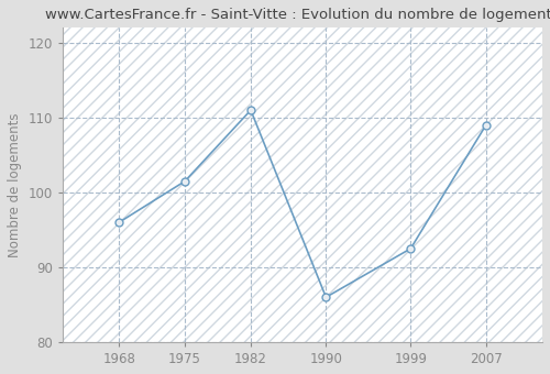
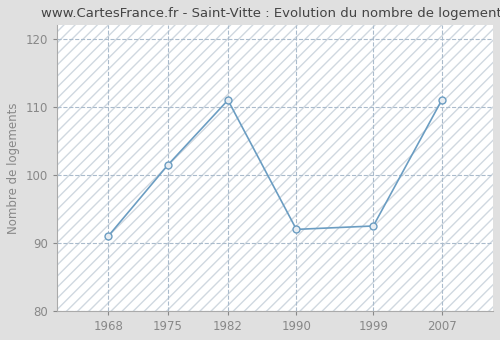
1968: 96.0 -> 91.0
1990: 86.0 -> 92.0
2007: 109.0 -> 111.0
